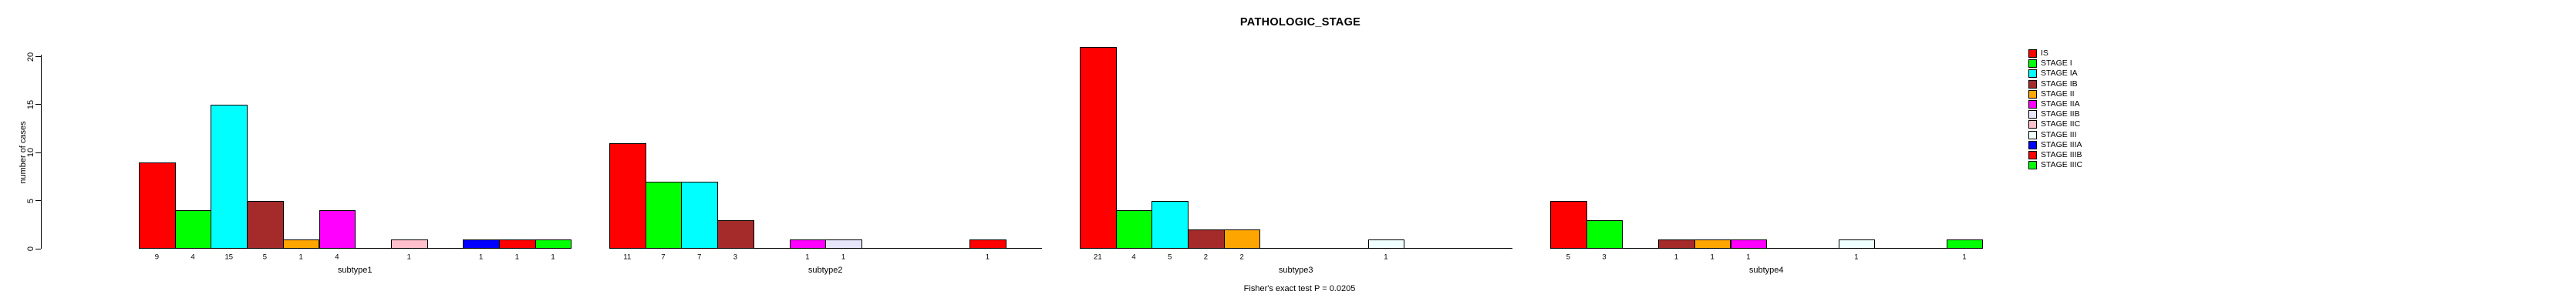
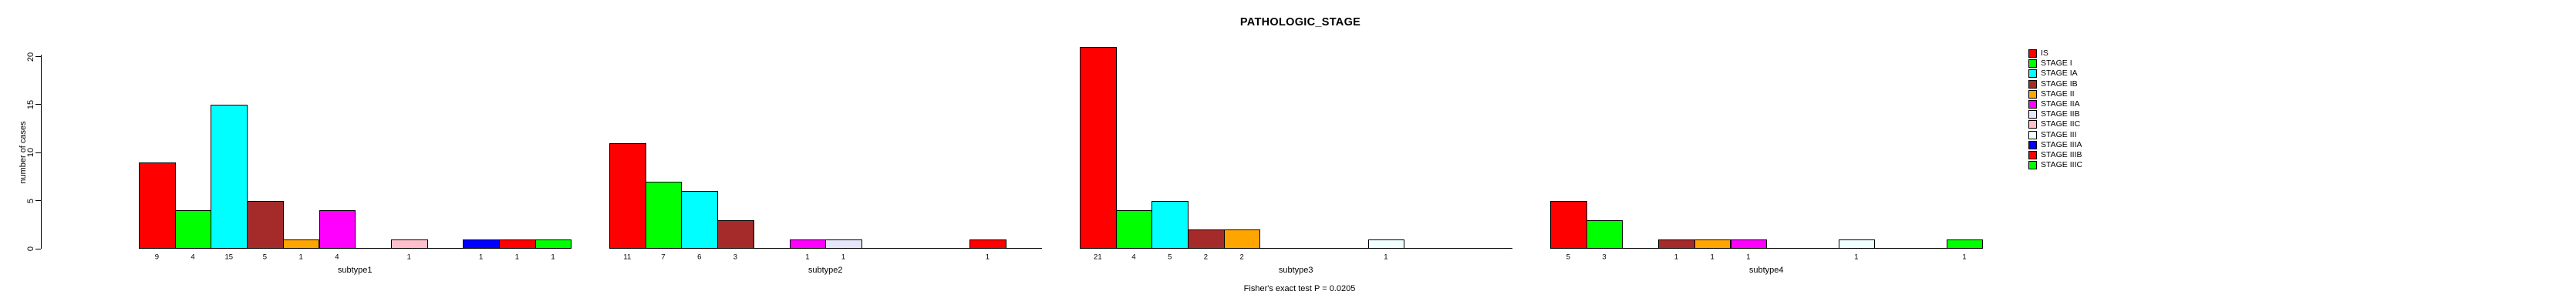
STAGE IA/subtype2: 7 -> 6
